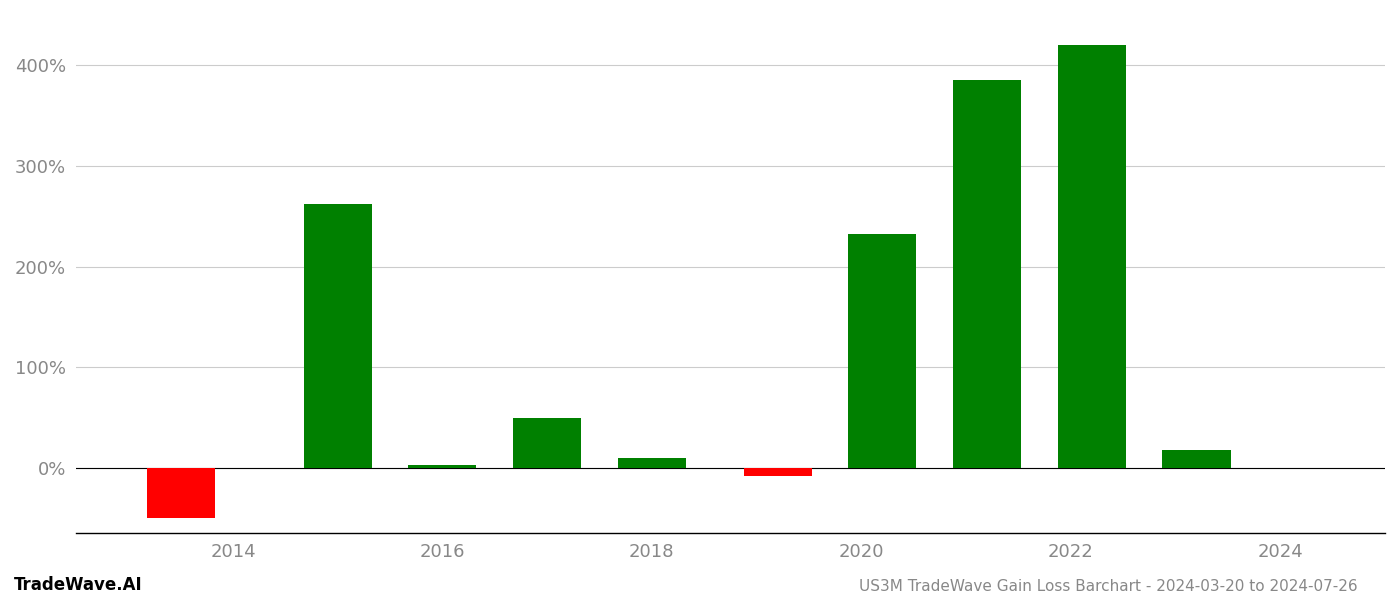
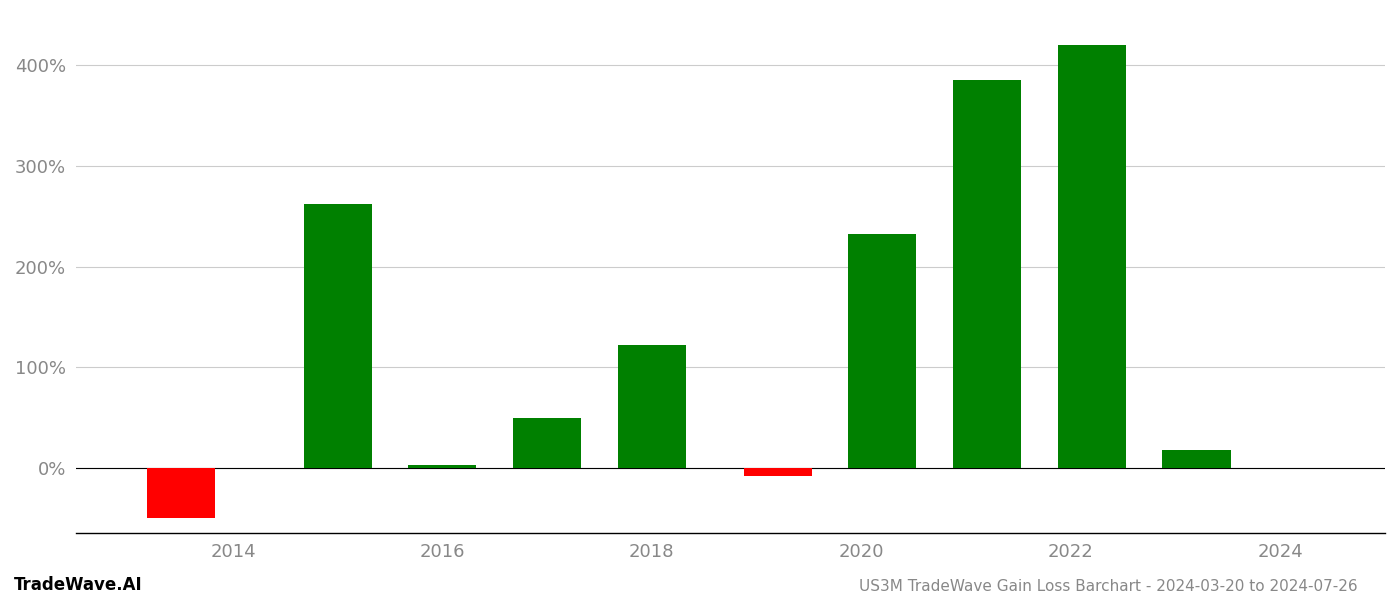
2018: 10% -> 122%
